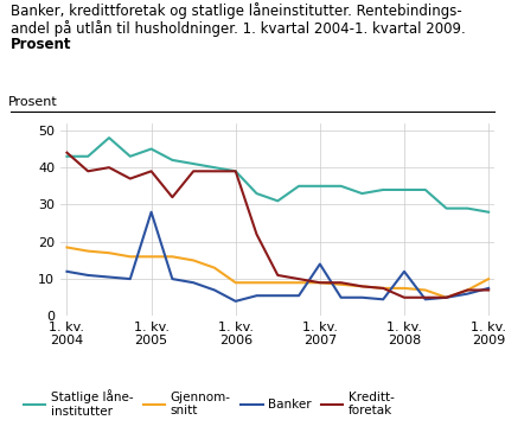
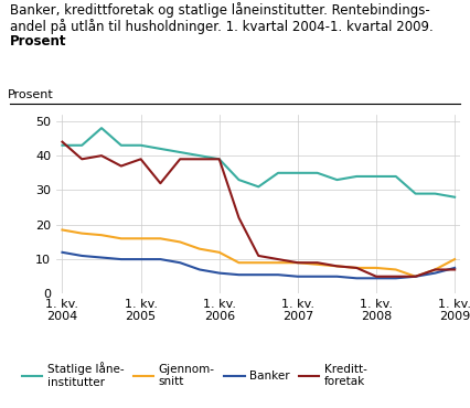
Statlige låne- institutter/1. kv. 2005: 45 -> 43
Banker/1. kv. 2005: 28.0 -> 10.0
Gjennom- snitt/1. kv. 2006: 9.0 -> 12.0
Banker/1. kv. 2006: 4.0 -> 6.0
Banker/1. kv. 2007: 14.0 -> 5.0
Banker/1. kv. 2008: 12.0 -> 4.5
